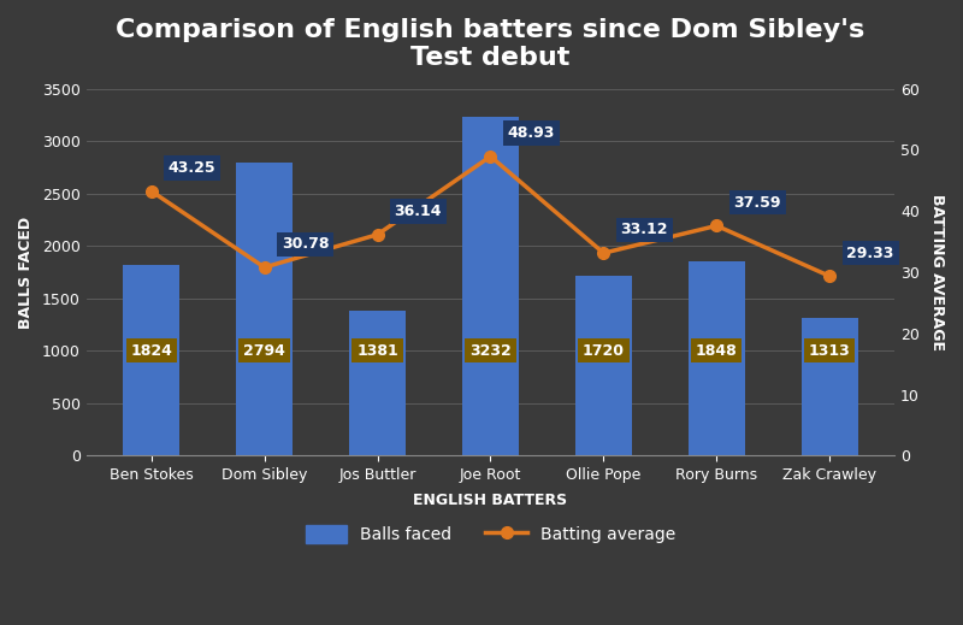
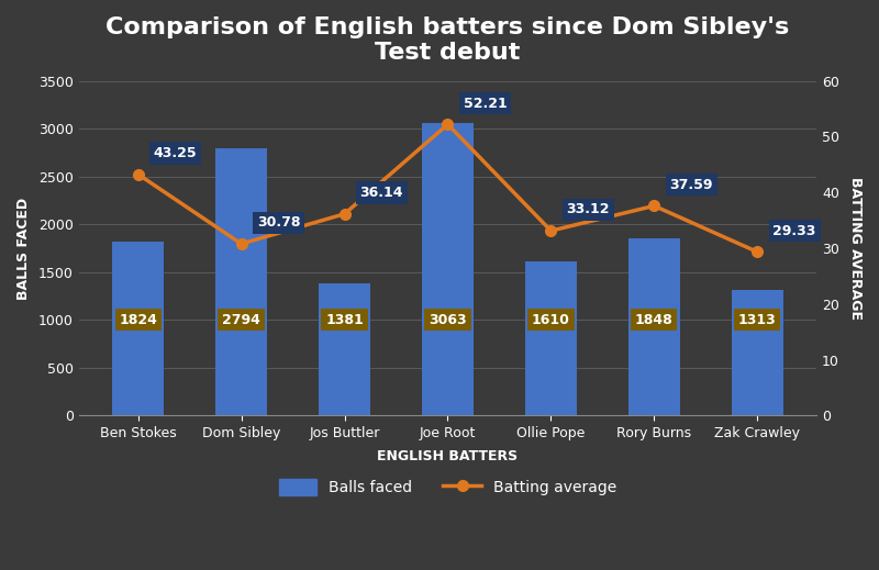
Balls faced/Joe Root: 3232 -> 3063
Batting average/Joe Root: 48.93 -> 52.21
Balls faced/Ollie Pope: 1720 -> 1610
